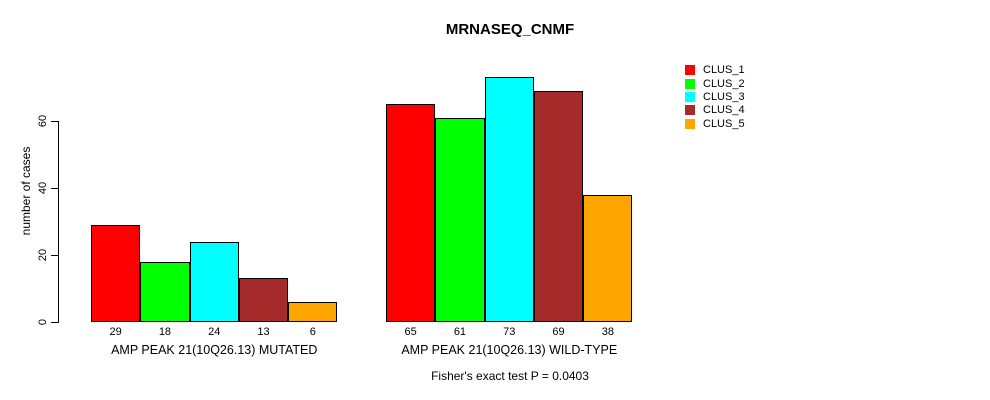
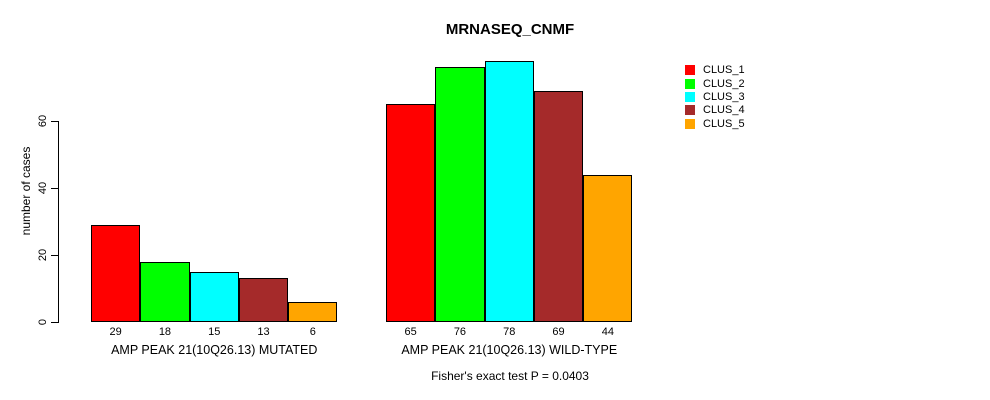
CLUS_3/AMP PEAK 21(10Q26.13) MUTATED: 24 -> 15
CLUS_2/AMP PEAK 21(10Q26.13) WILD-TYPE: 61 -> 76
CLUS_3/AMP PEAK 21(10Q26.13) WILD-TYPE: 73 -> 78
CLUS_5/AMP PEAK 21(10Q26.13) WILD-TYPE: 38 -> 44
